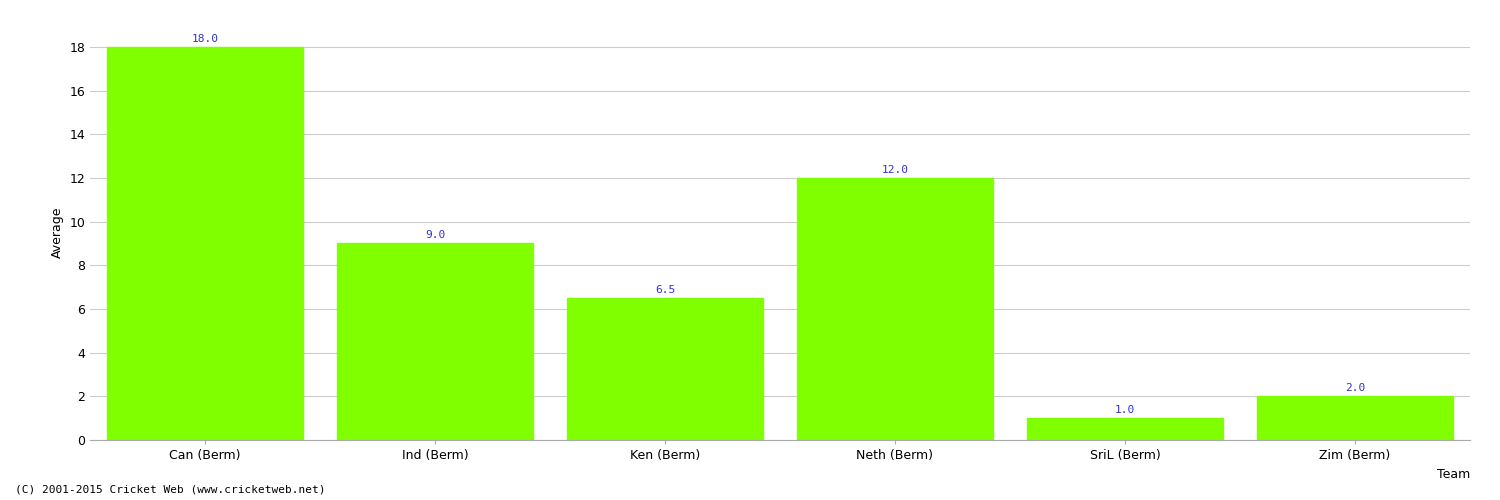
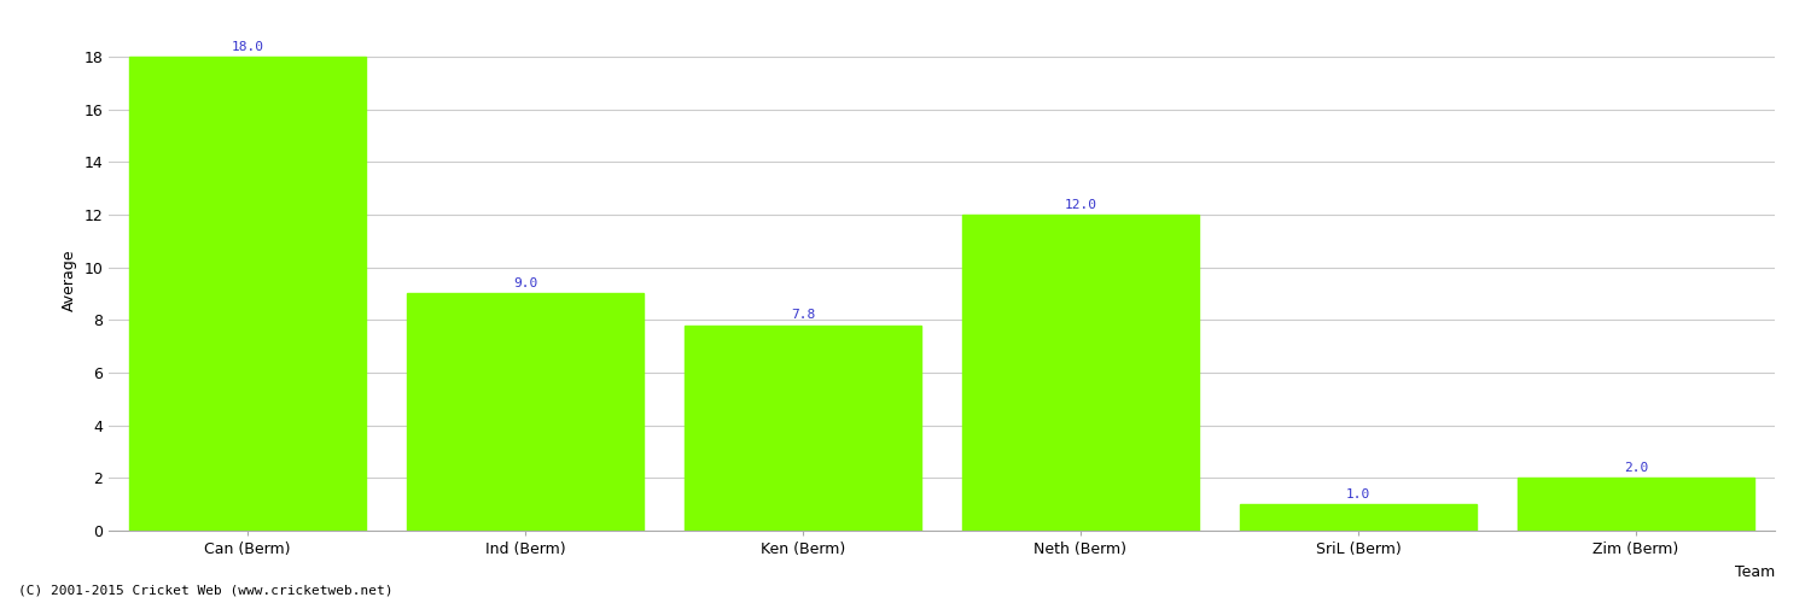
Ken (Berm): 6.5 -> 7.8
